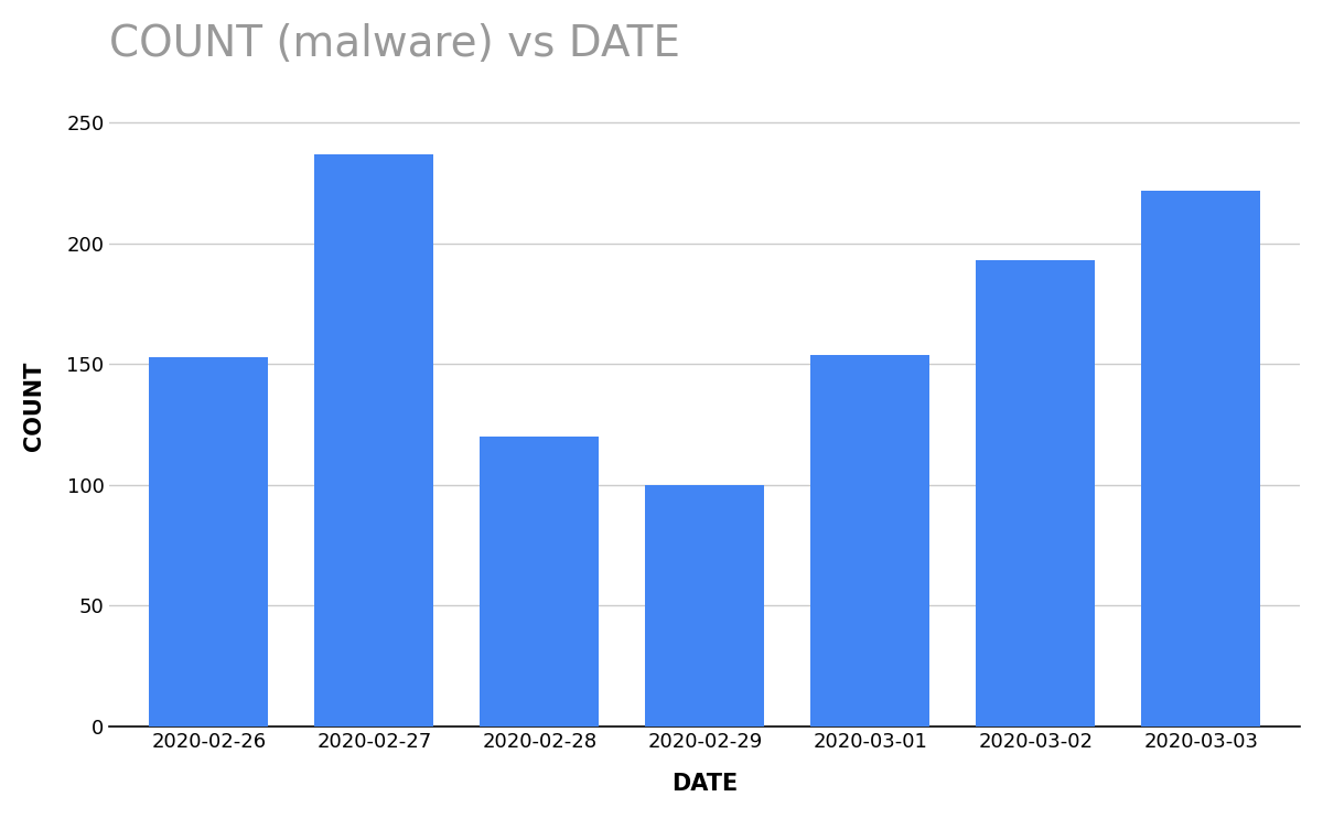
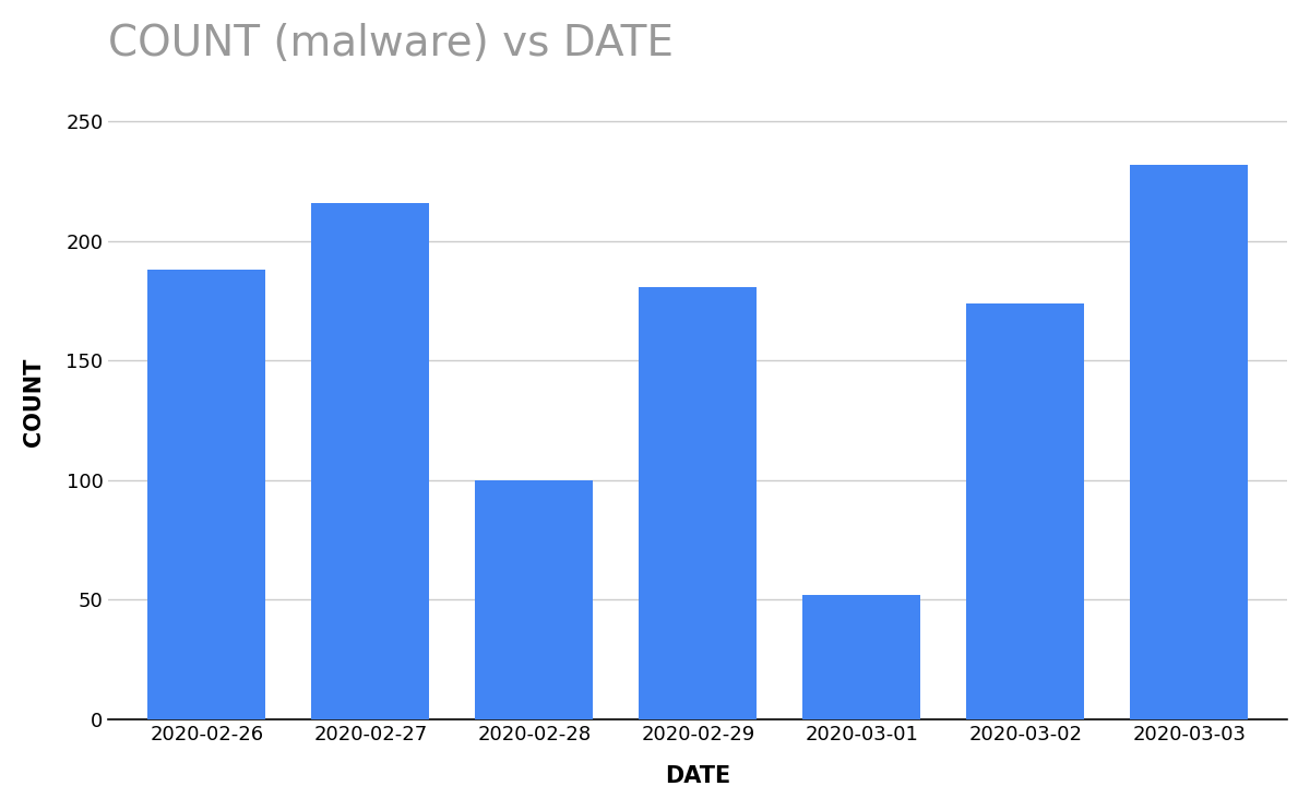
2020-02-26: 153 -> 188
2020-02-27: 237 -> 216
2020-02-28: 120 -> 100
2020-02-29: 100 -> 181
2020-03-01: 154 -> 52
2020-03-02: 193 -> 174
2020-03-03: 222 -> 232
